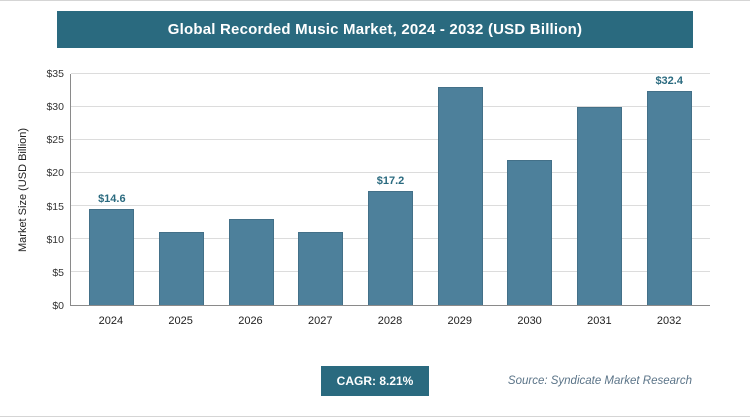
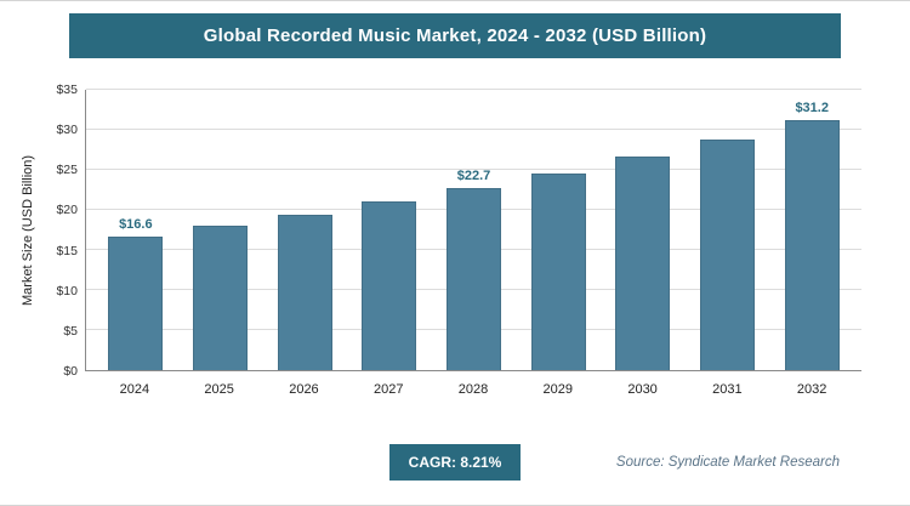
2024: $14.6 -> $16.6
2025: $11 -> $18
2026: $13 -> $19
2027: $11 -> $21
2028: $17.2 -> $22.7
2029: $33 -> $25
2030: $22 -> $27
2031: $30 -> $29
2032: $32.4 -> $31.2
